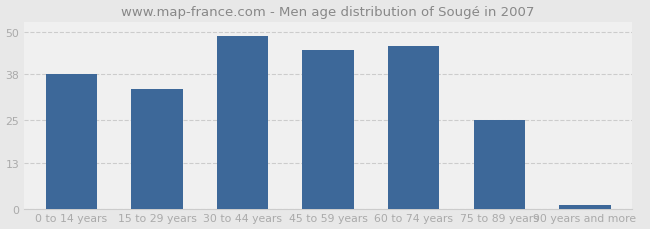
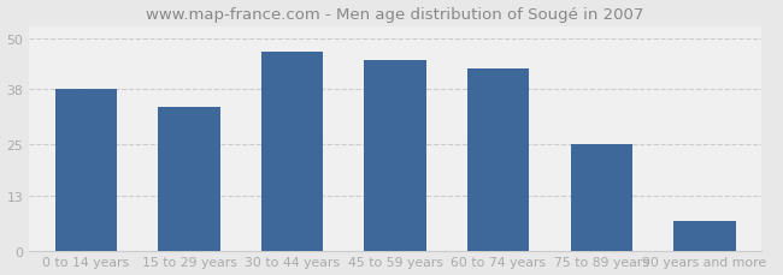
30 to 44 years: 49 -> 47
60 to 74 years: 46 -> 43
90 years and more: 1 -> 7
